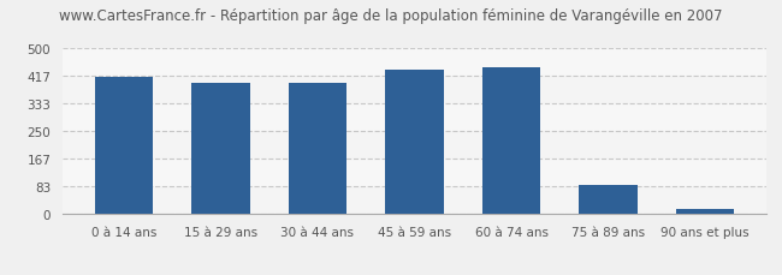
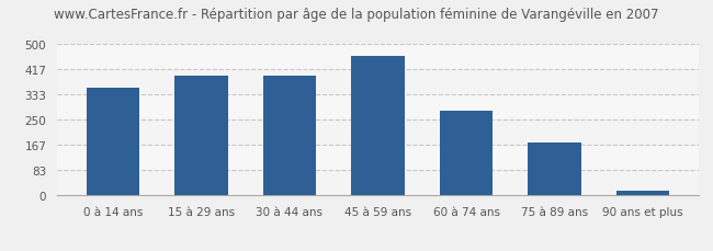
0 à 14 ans: 415 -> 358
45 à 59 ans: 435 -> 463
60 à 74 ans: 445 -> 280
75 à 89 ans: 90 -> 175
